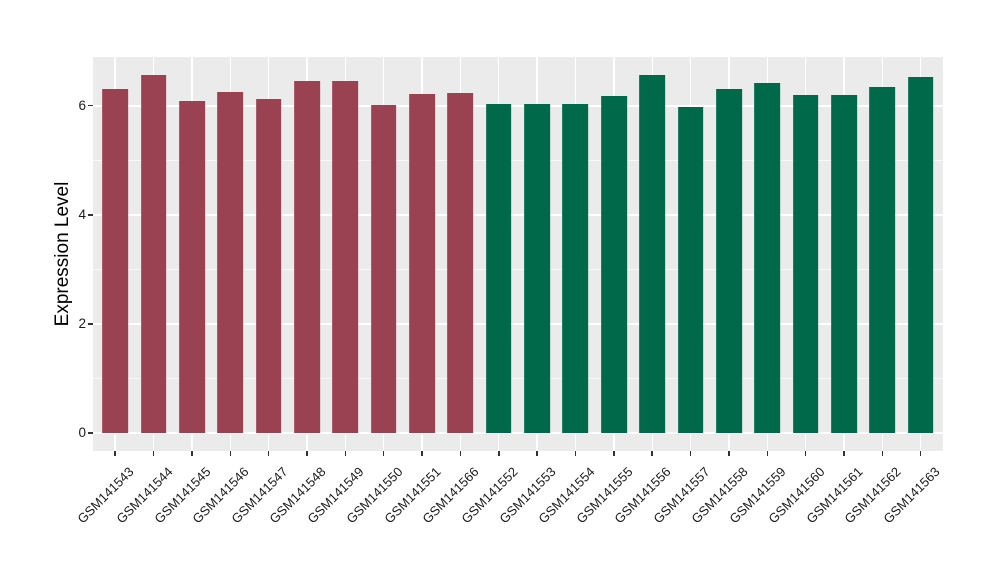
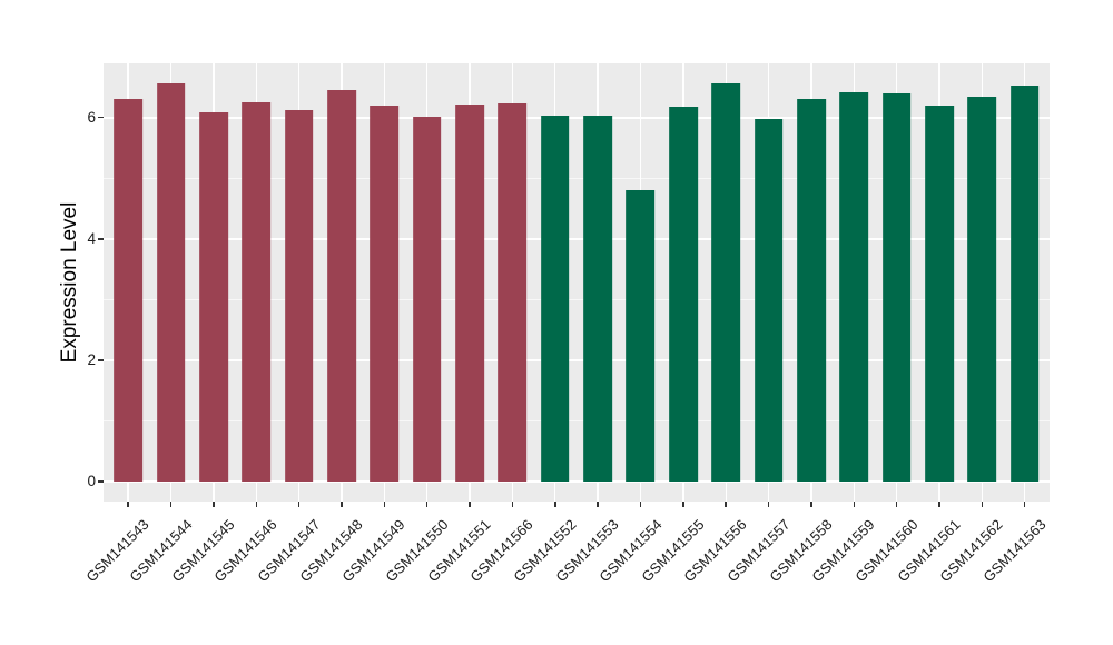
GSM141549: 6.5 -> 6.2
GSM141554: 6.0 -> 4.8
GSM141560: 6.2 -> 6.4
